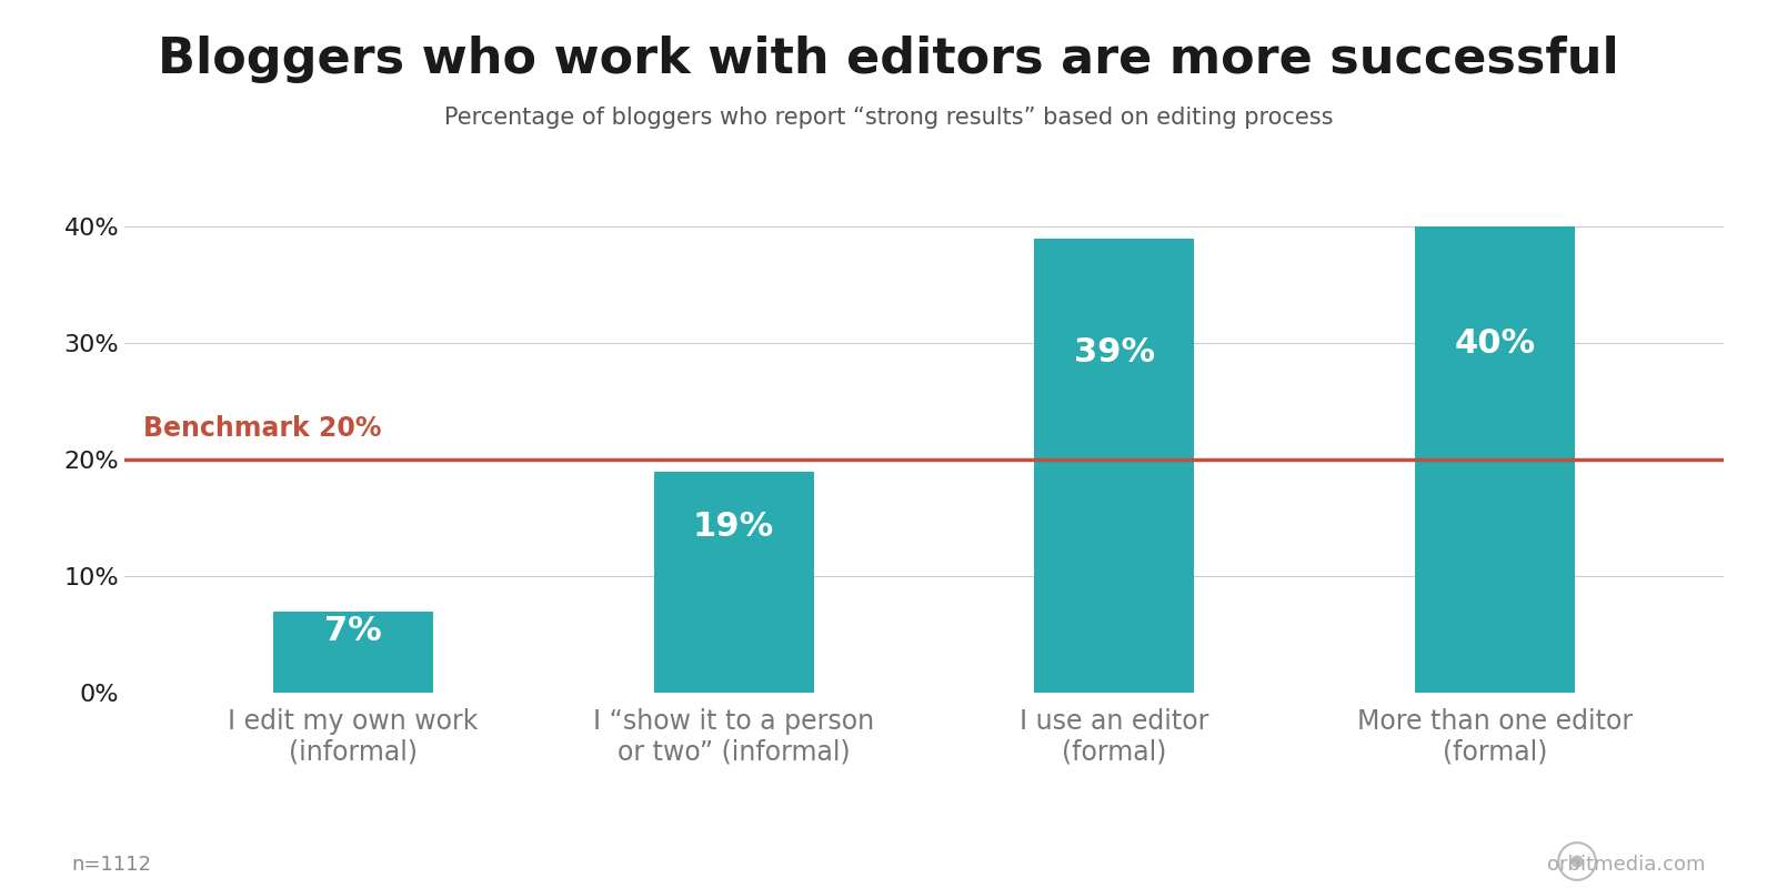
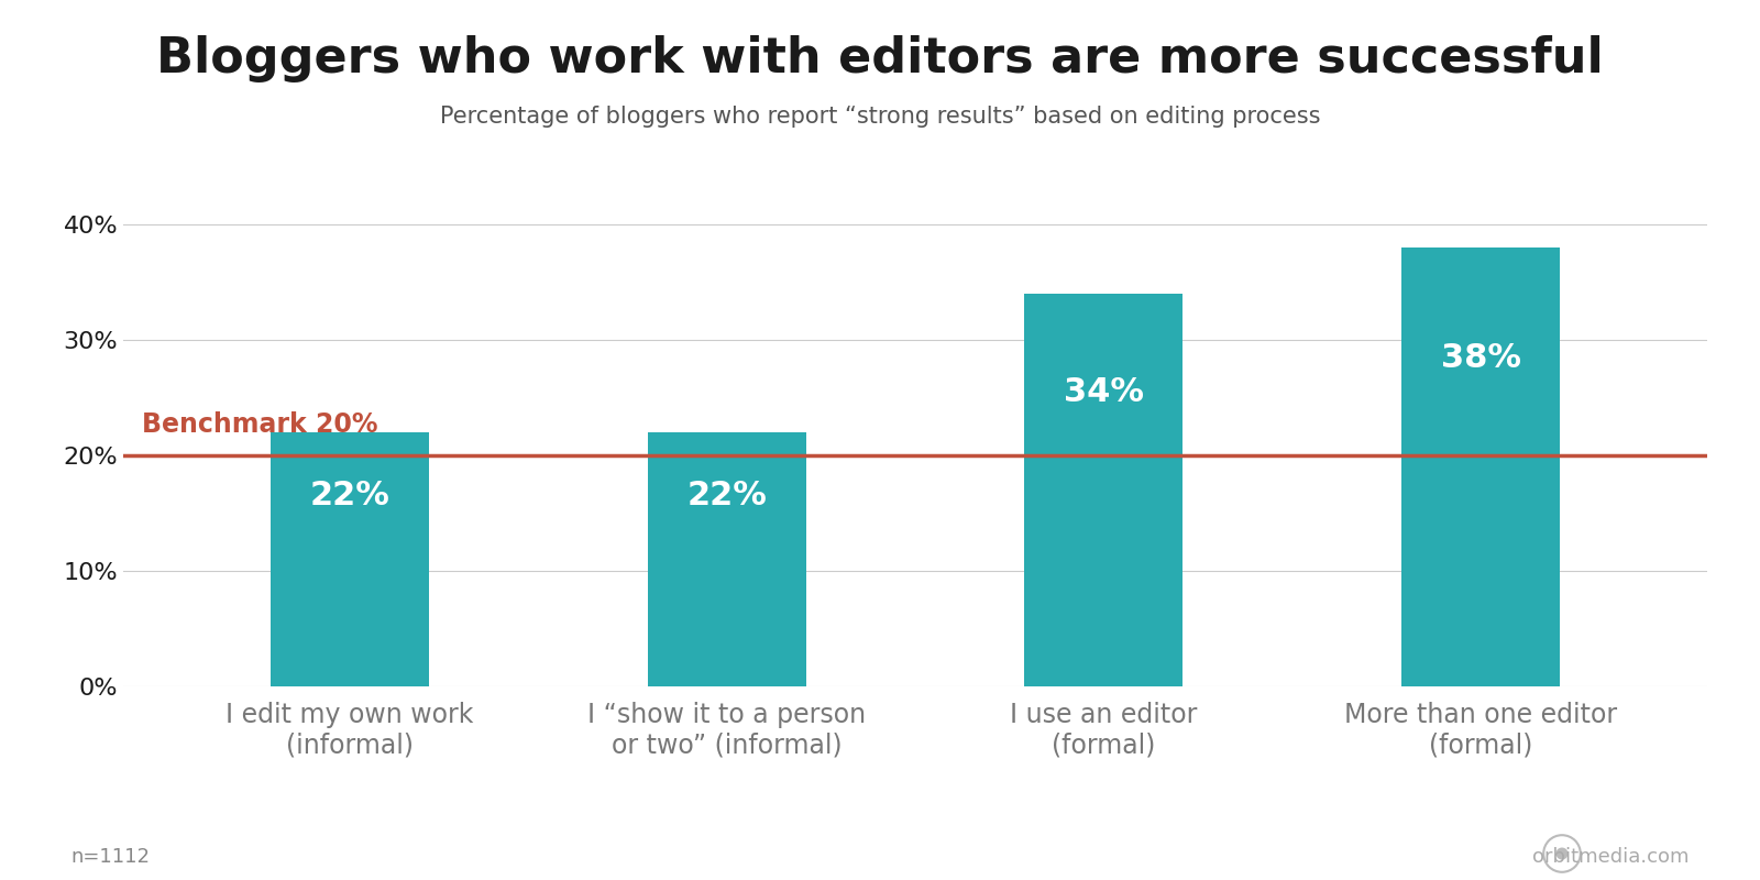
I edit my own work (informal): 7% -> 22%
I “show it to a person or two” (informal): 19% -> 22%
I use an editor (formal): 39% -> 34%
More than one editor (formal): 40% -> 38%
